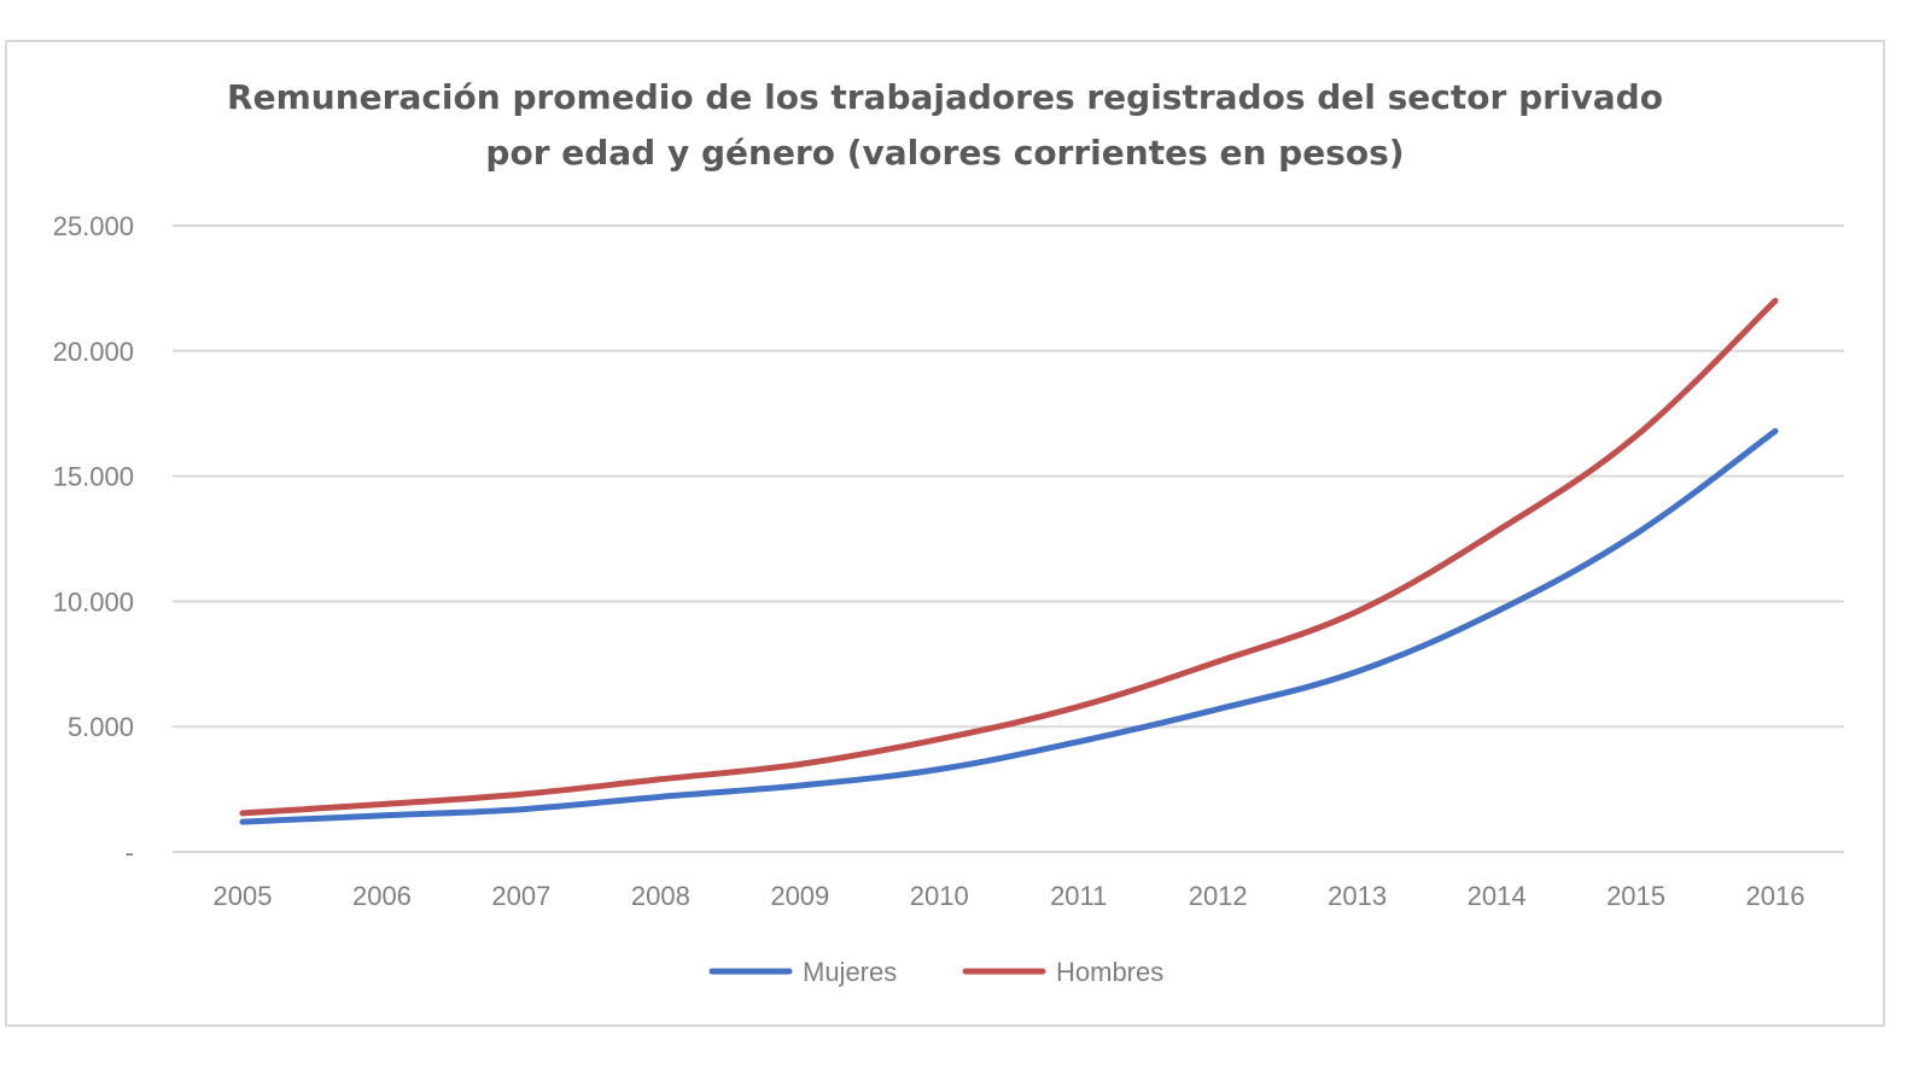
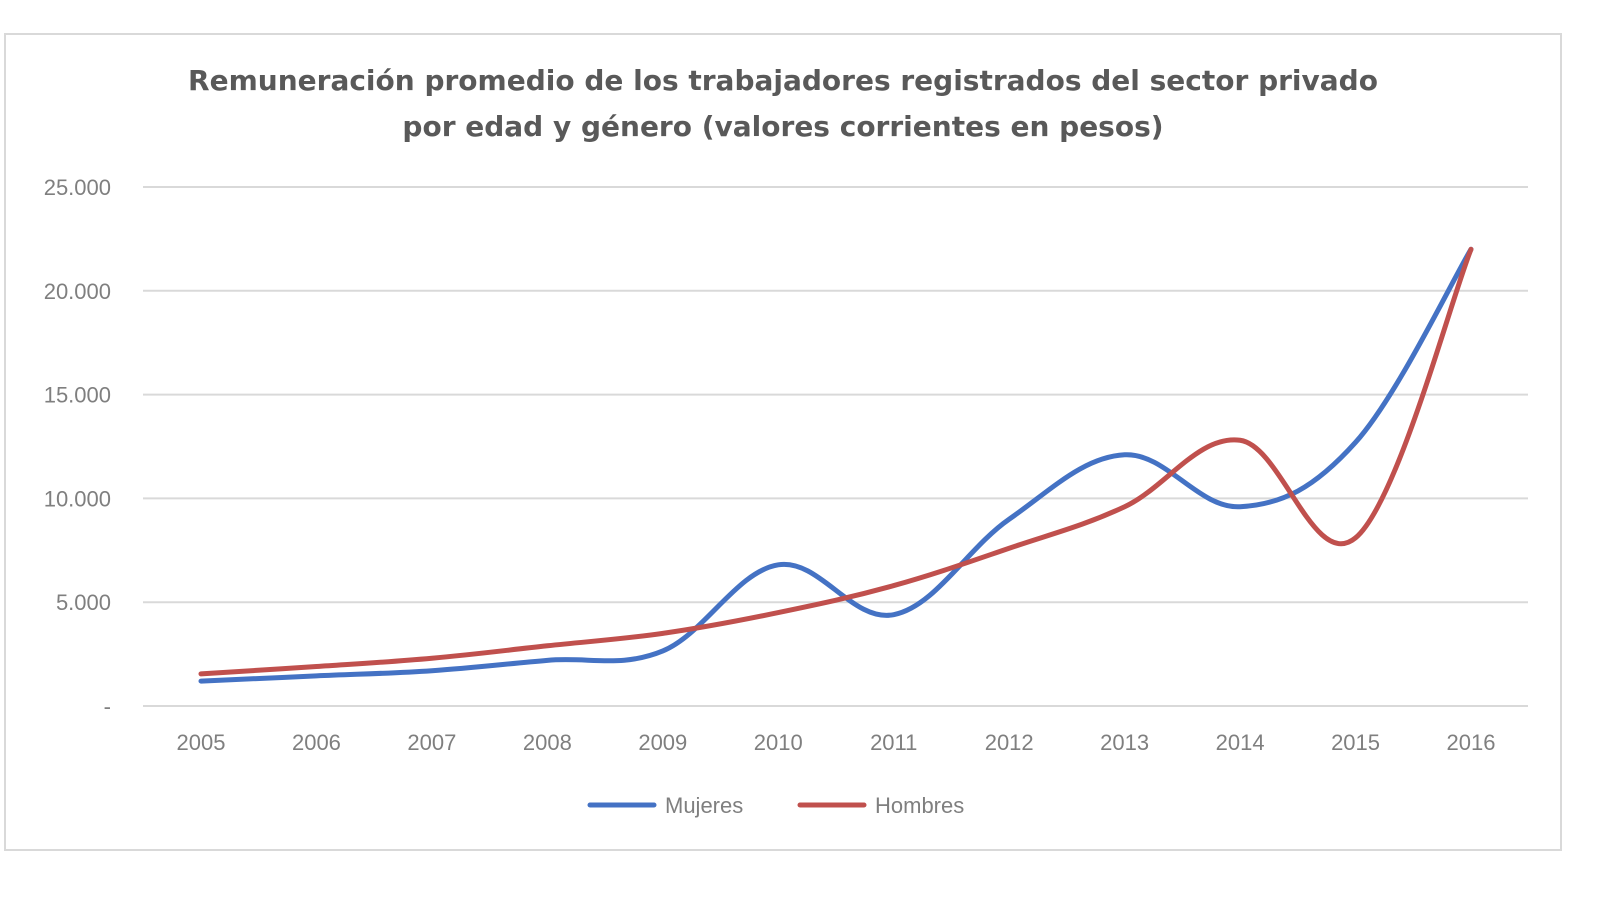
Mujeres/2010: 3300 -> 6800
Mujeres/2012: 5700 -> 9000
Mujeres/2013: 7200 -> 12100
Hombres/2015: 16600 -> 8100
Mujeres/2016: 16800 -> 22000
